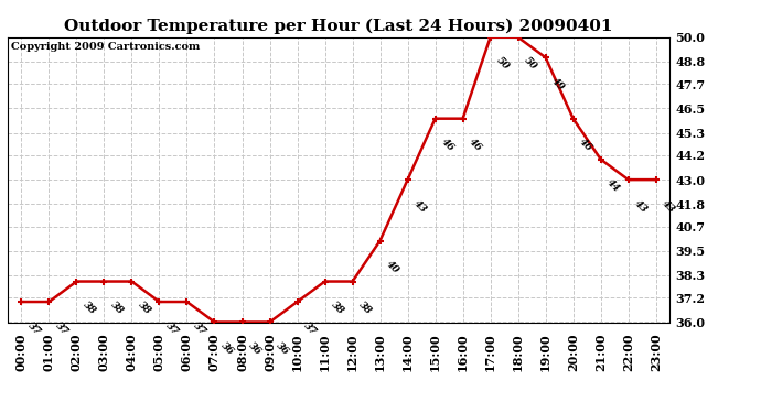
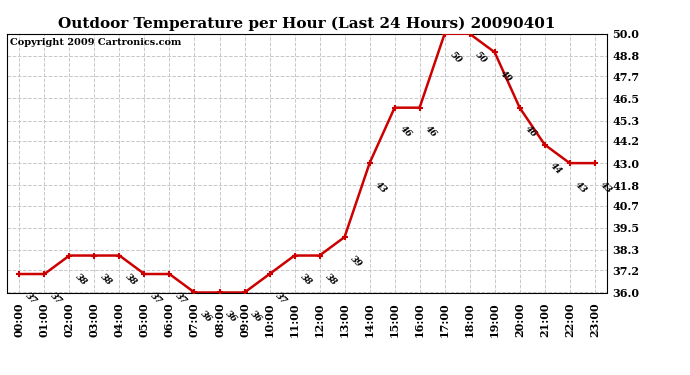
13:00: 40 -> 39
